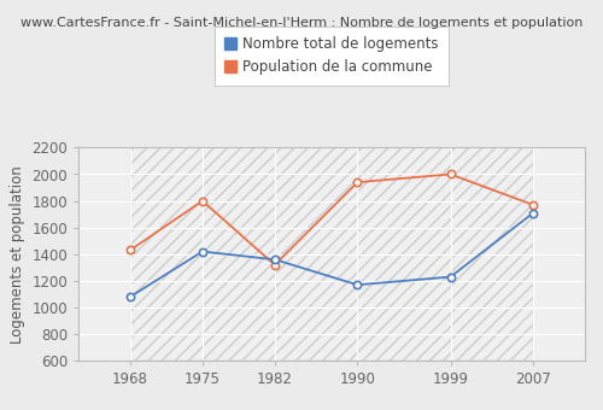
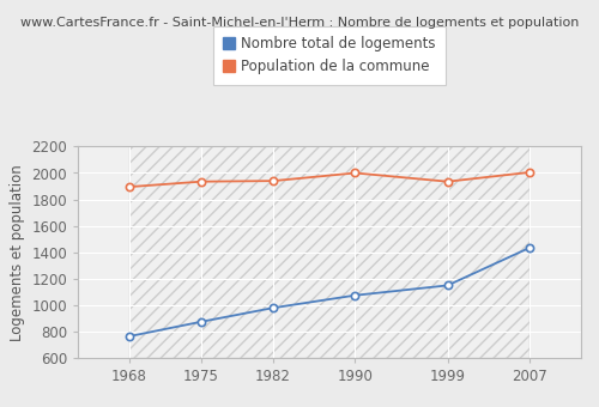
Nombre total de logements/1968: 1080 -> 760
Population de la commune/1968: 1430 -> 1900
Nombre total de logements/1975: 1420 -> 880
Population de la commune/1975: 1800 -> 1940
Nombre total de logements/1982: 1360 -> 980
Population de la commune/1982: 1320 -> 1940
Nombre total de logements/1990: 1170 -> 1080
Population de la commune/1990: 1940 -> 2000
Nombre total de logements/1999: 1230 -> 1150
Population de la commune/1999: 2000 -> 1940
Nombre total de logements/2007: 1710 -> 1440
Population de la commune/2007: 1770 -> 2000
